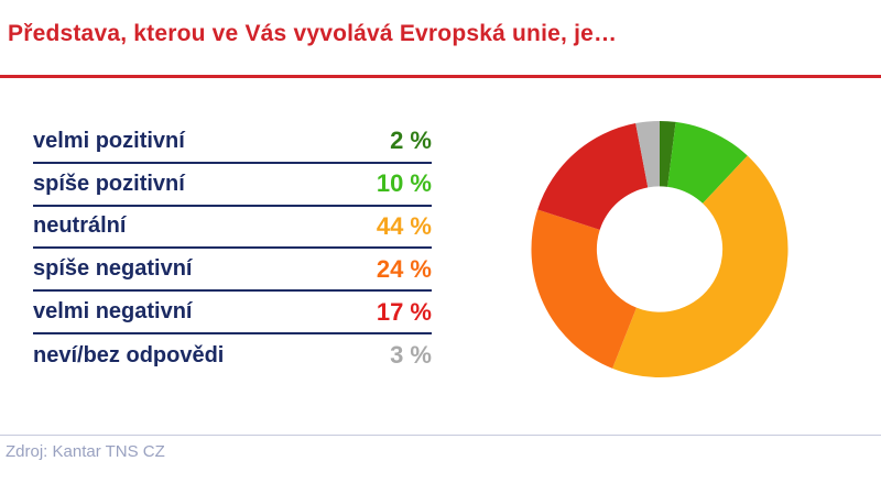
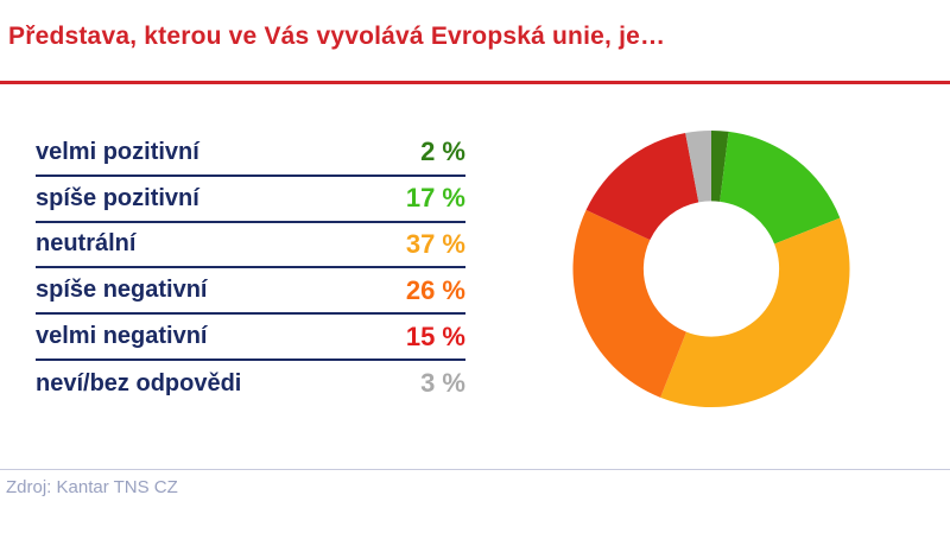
spíše pozitivní: 10 -> 17
neutrální: 44 -> 37
spíše negativní: 24 -> 26
velmi negativní: 17 -> 15
